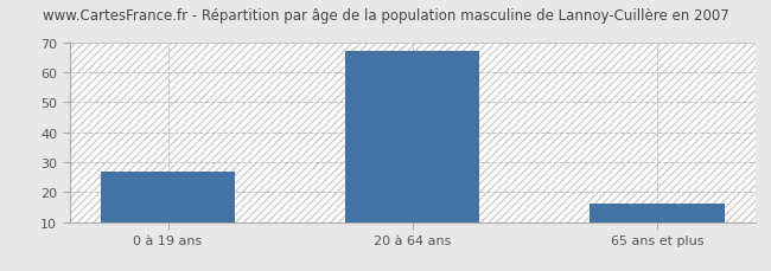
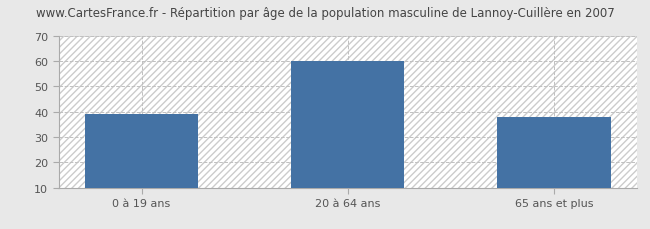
0 à 19 ans: 27 -> 39
20 à 64 ans: 67 -> 60
65 ans et plus: 16 -> 38
